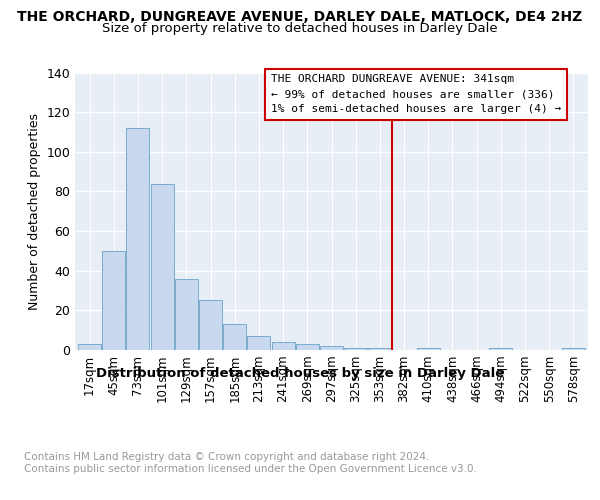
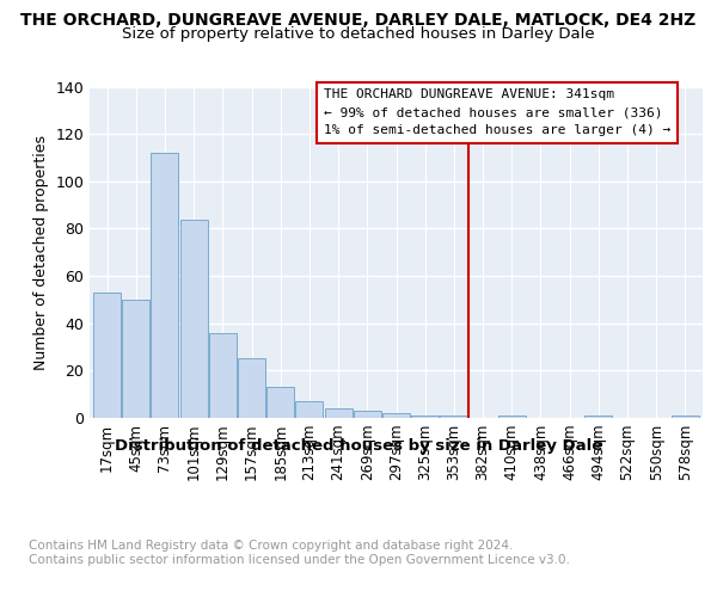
17sqm: 3 -> 53
